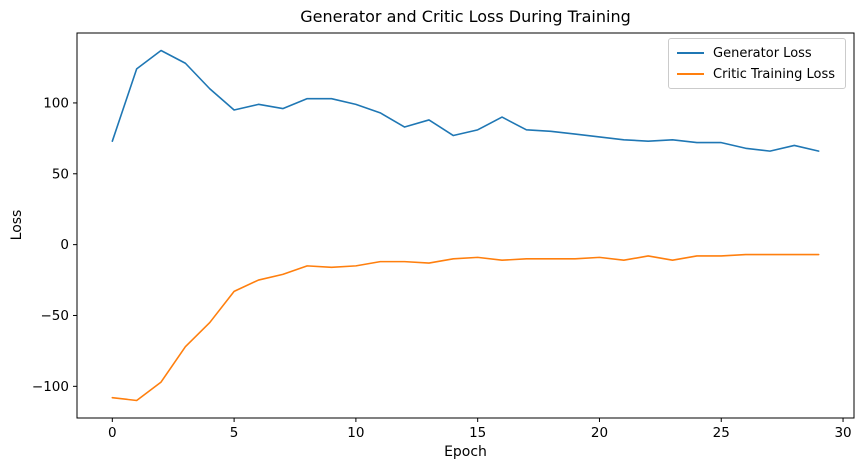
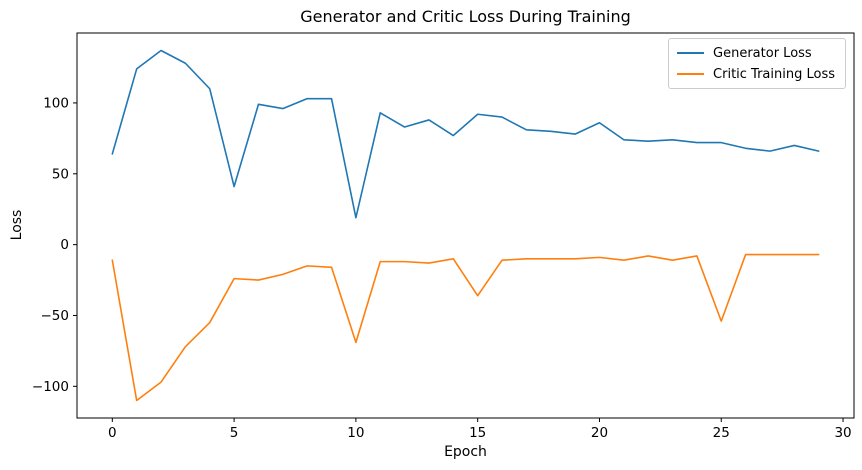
Generator Loss/0: 73 -> 64
Critic Training Loss/0: -108 -> -11
Generator Loss/5: 95 -> 41
Critic Training Loss/5: -33 -> -24
Generator Loss/10: 99 -> 19
Critic Training Loss/10: -15 -> -69
Generator Loss/15: 81 -> 92
Critic Training Loss/15: -9 -> -36
Generator Loss/20: 76 -> 86
Critic Training Loss/25: -8 -> -54
